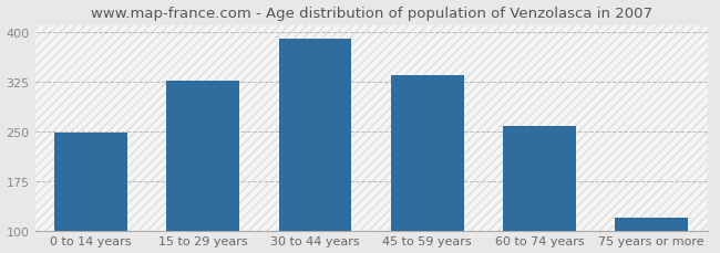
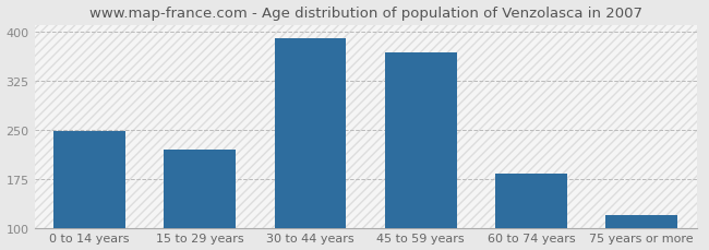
15 to 29 years: 327 -> 220
45 to 59 years: 335 -> 368
60 to 74 years: 258 -> 182
